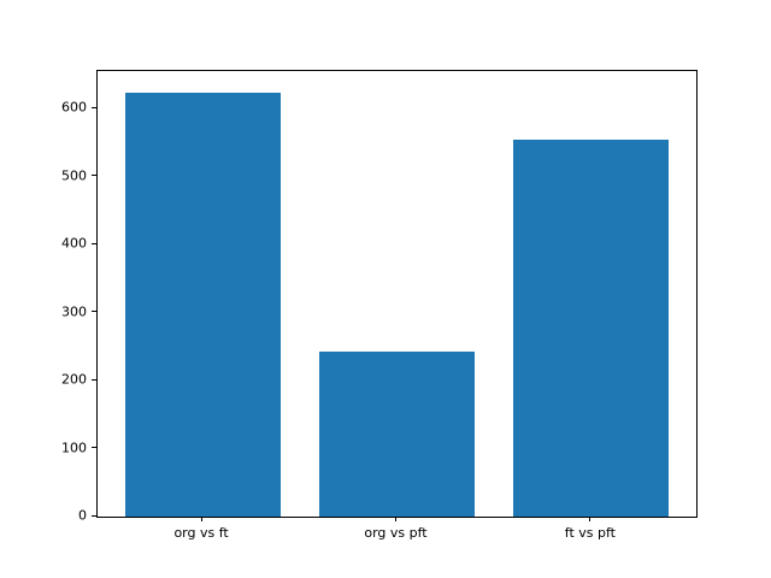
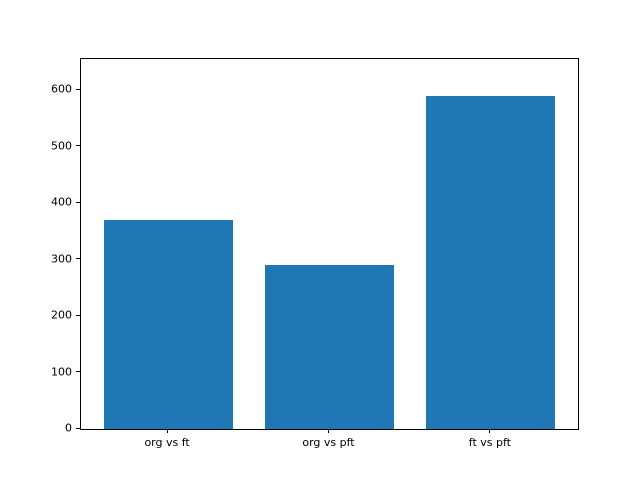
org vs ft: 620 -> 370
org vs pft: 240 -> 290
ft vs pft: 560 -> 590
